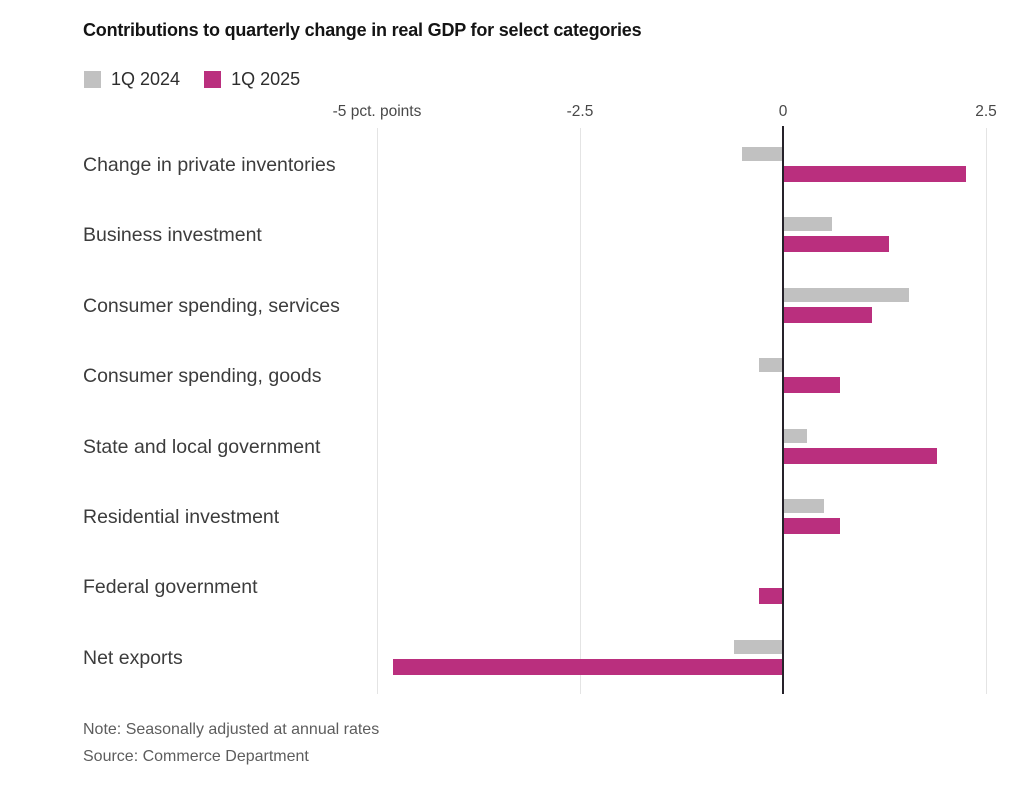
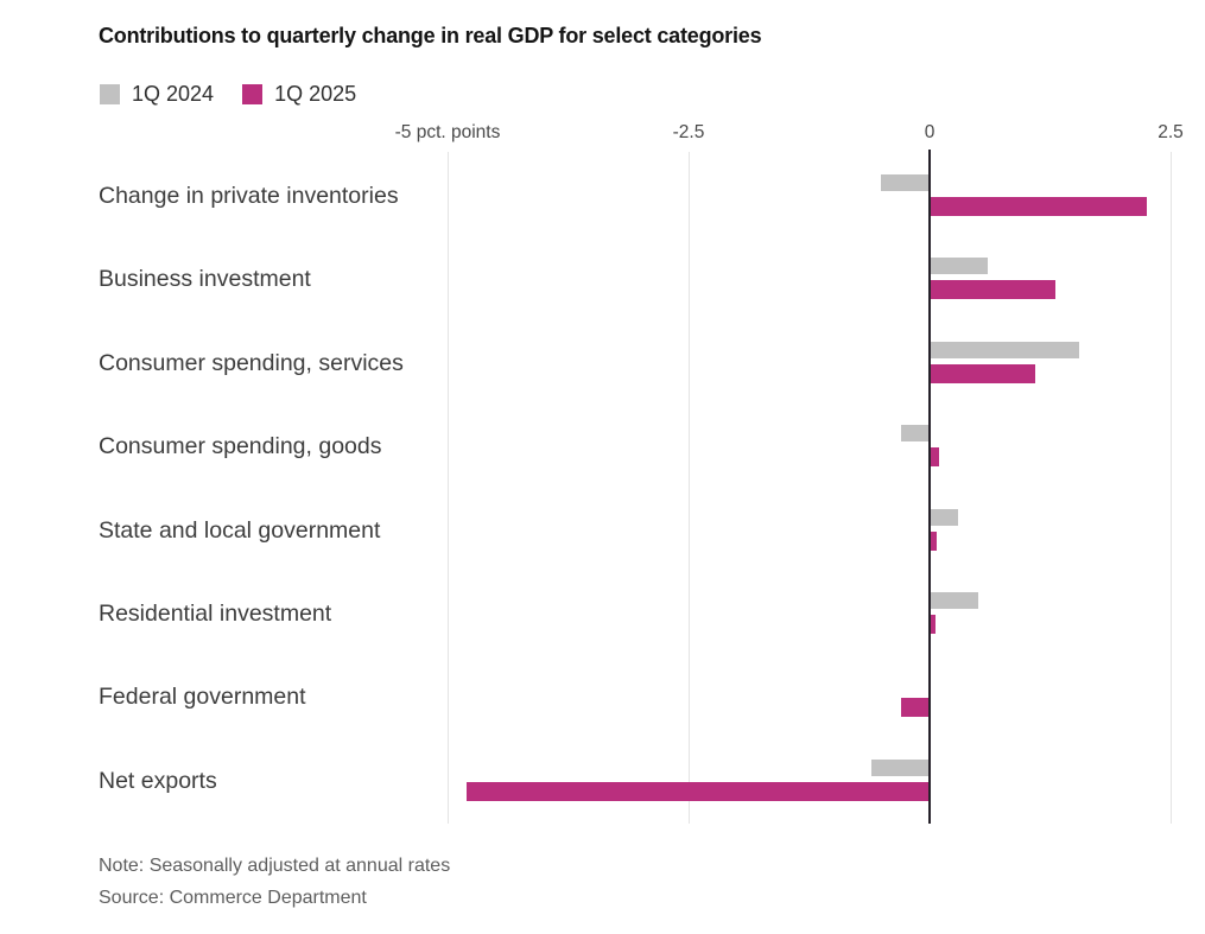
1Q 2025/Consumer spending, goods: 0.7 -> 0.1
1Q 2025/State and local government: 1.9 -> 0.1
1Q 2025/Residential investment: 0.7 -> 0.1
